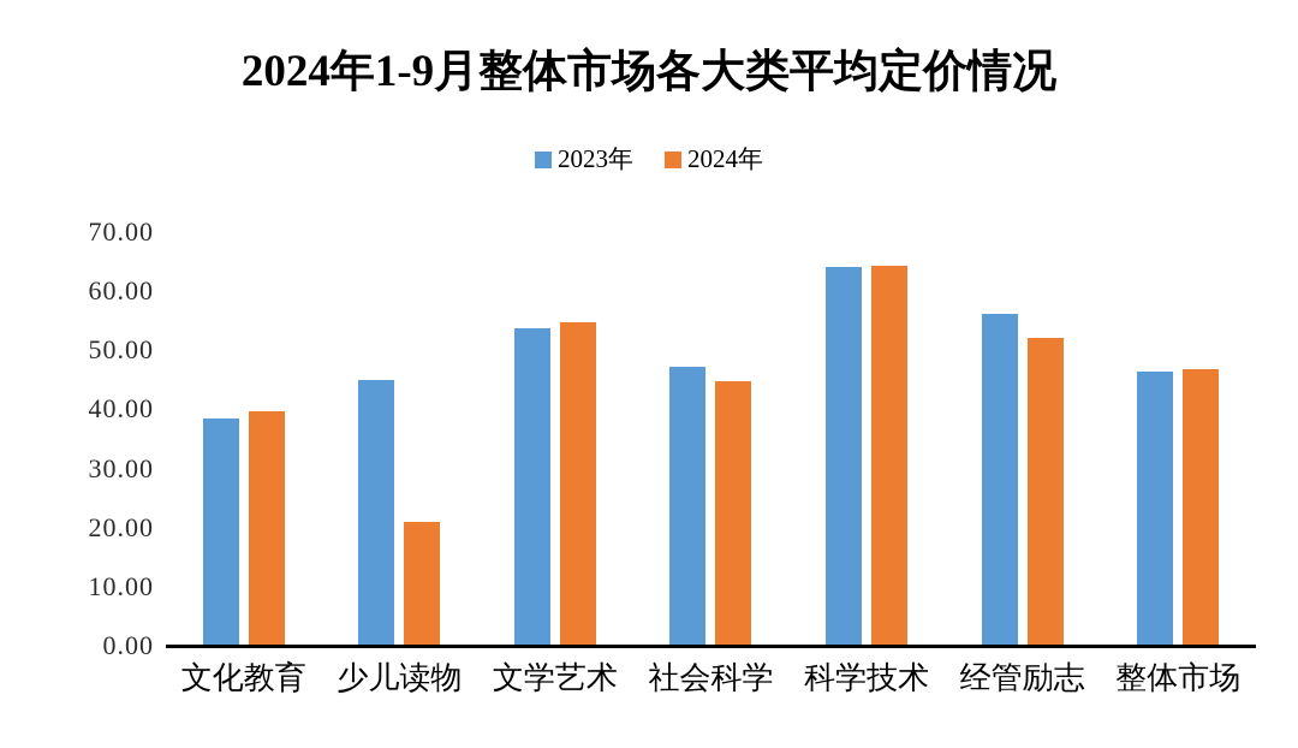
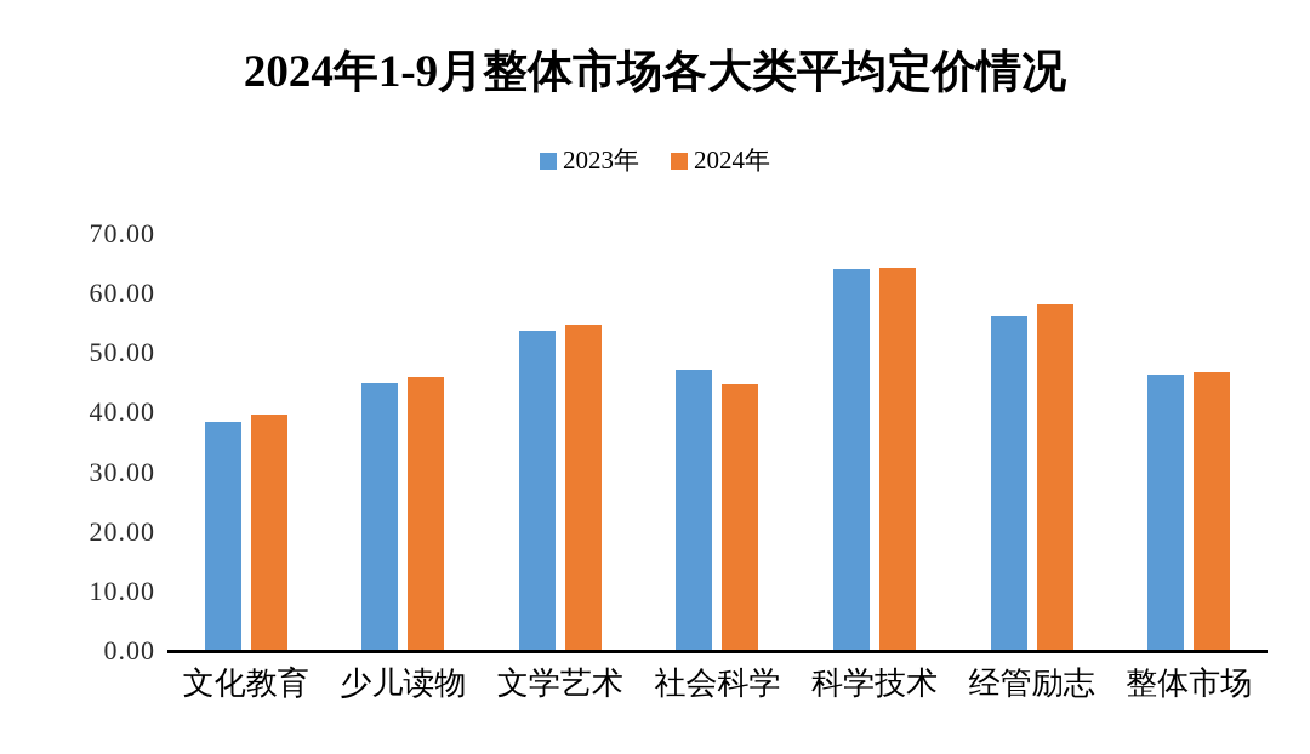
2024年/少儿读物: 21 -> 46
2024年/经管励志: 52 -> 58
